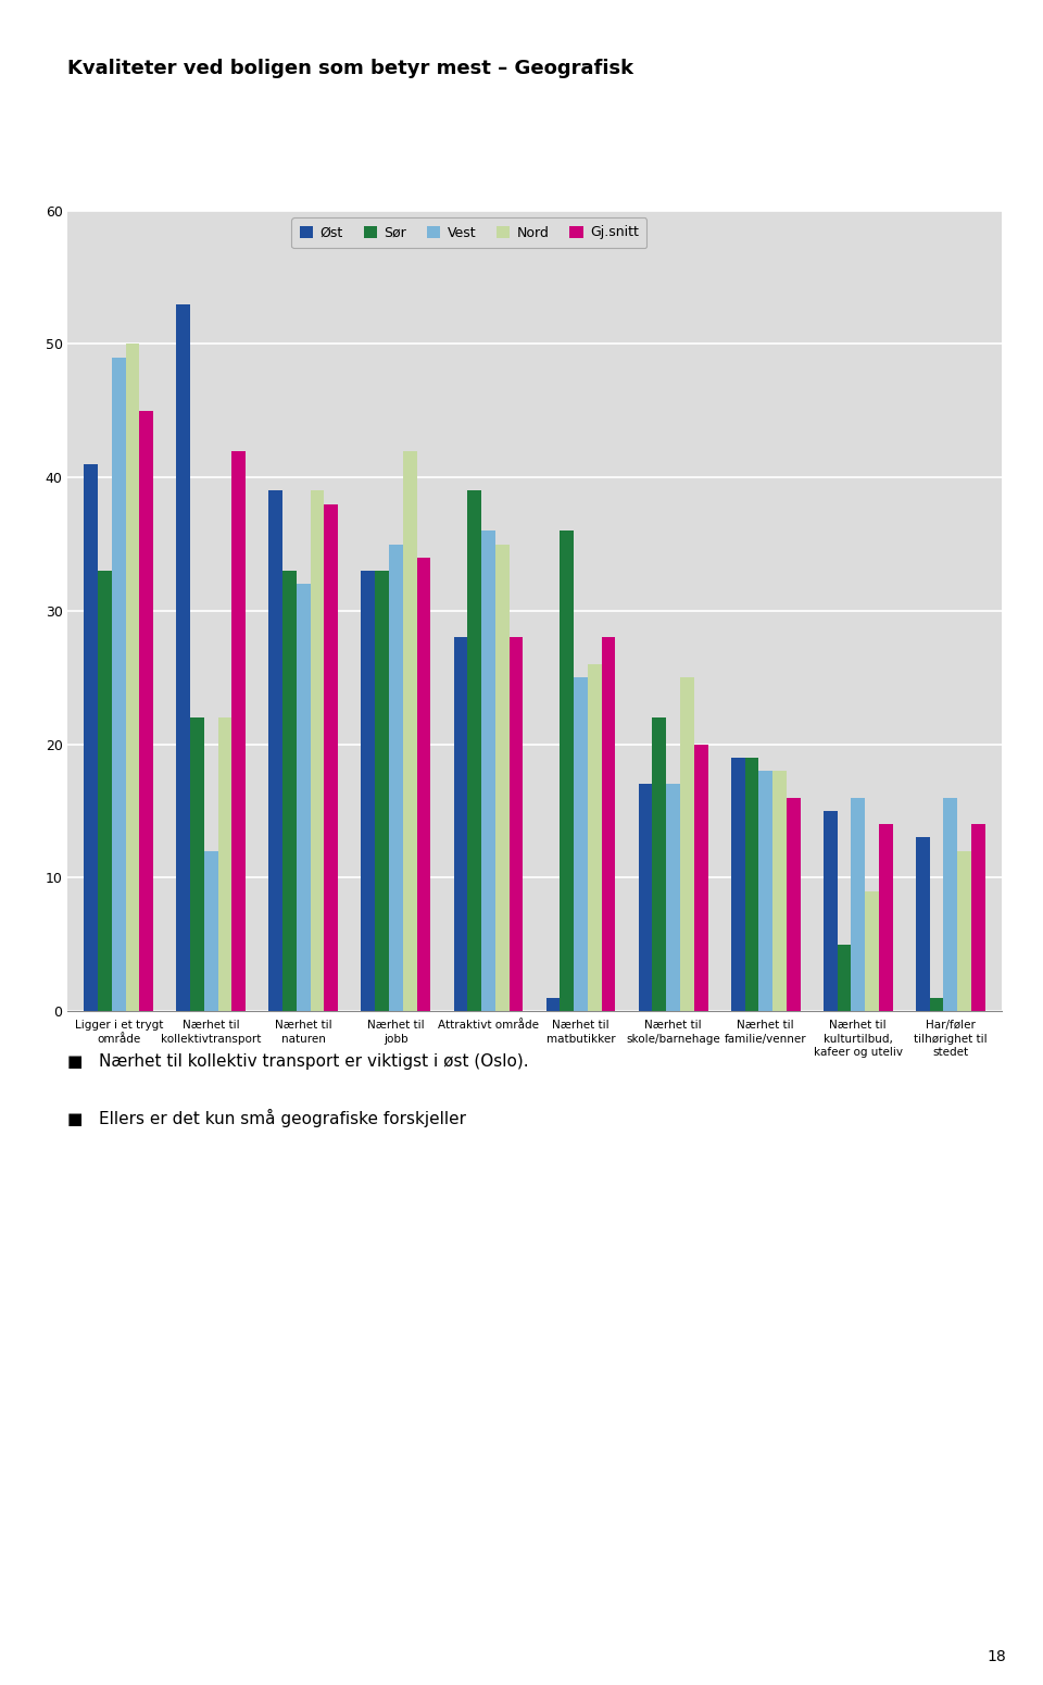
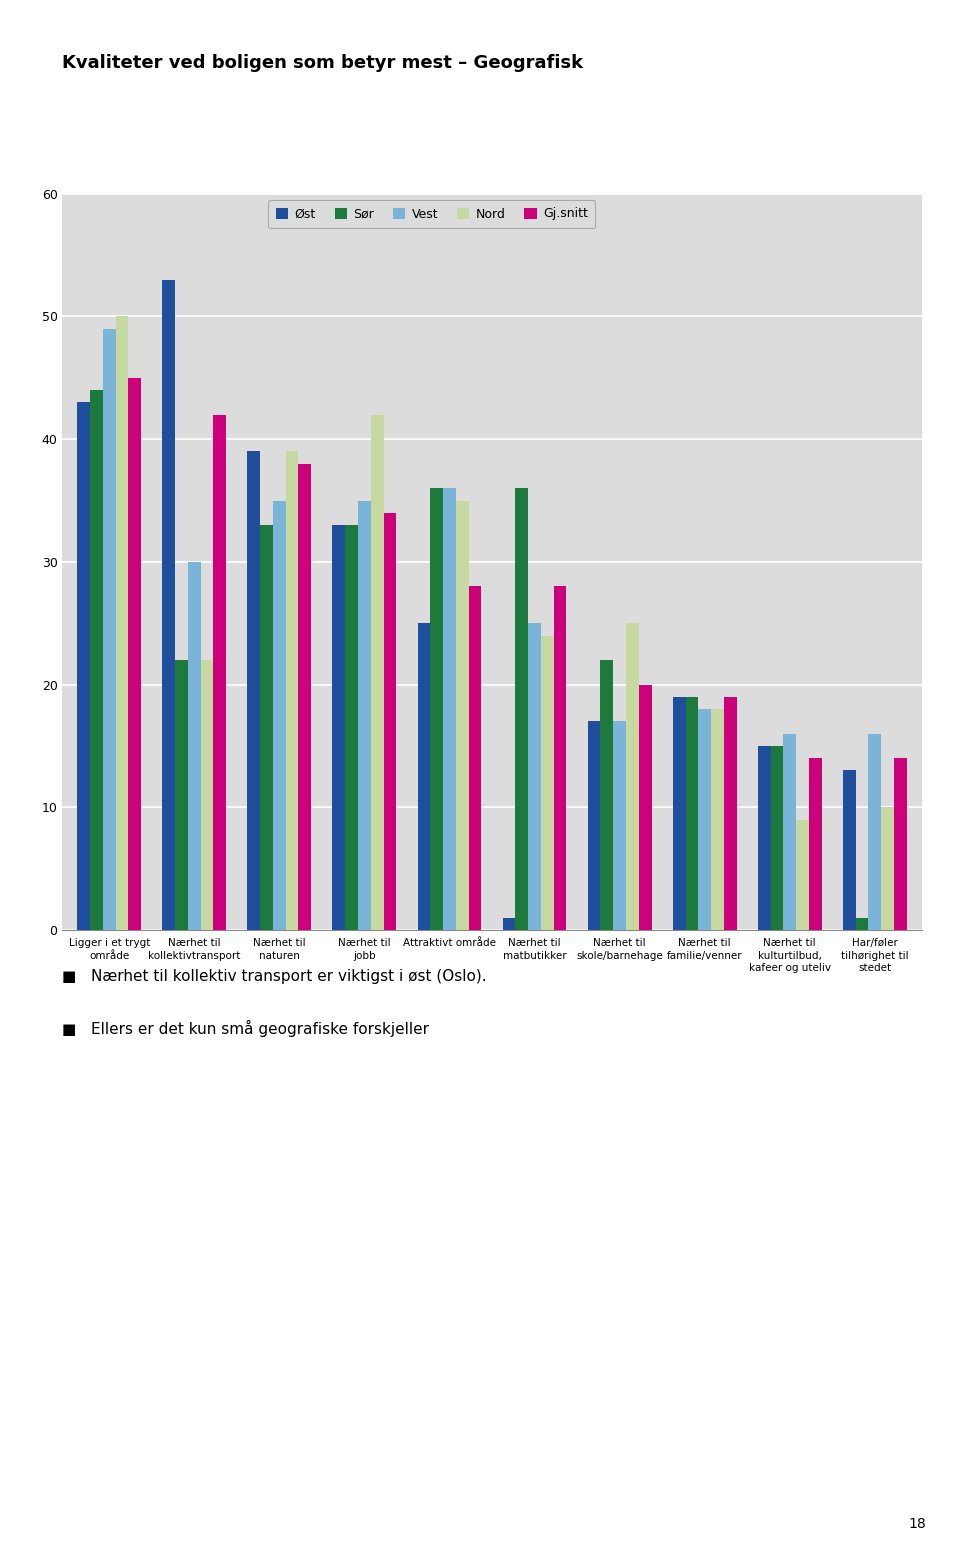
Øst/Ligger i et trygt område: 41 -> 43
Sør/Ligger i et trygt område: 33 -> 44
Vest/Nærhet til kollektivtransport: 12 -> 30
Vest/Nærhet til naturen: 32 -> 35
Øst/Attraktivt område: 28 -> 25
Sør/Attraktivt område: 39 -> 36
Nord/Nærhet til matbutikker: 26 -> 24
Gj.snitt/Nærhet til familie/venner: 16 -> 19
Sør/Nærhet til kulturtilbud, kafeer og uteliv: 5 -> 15
Nord/Har/føler tilhørighet til stedet: 12 -> 10
